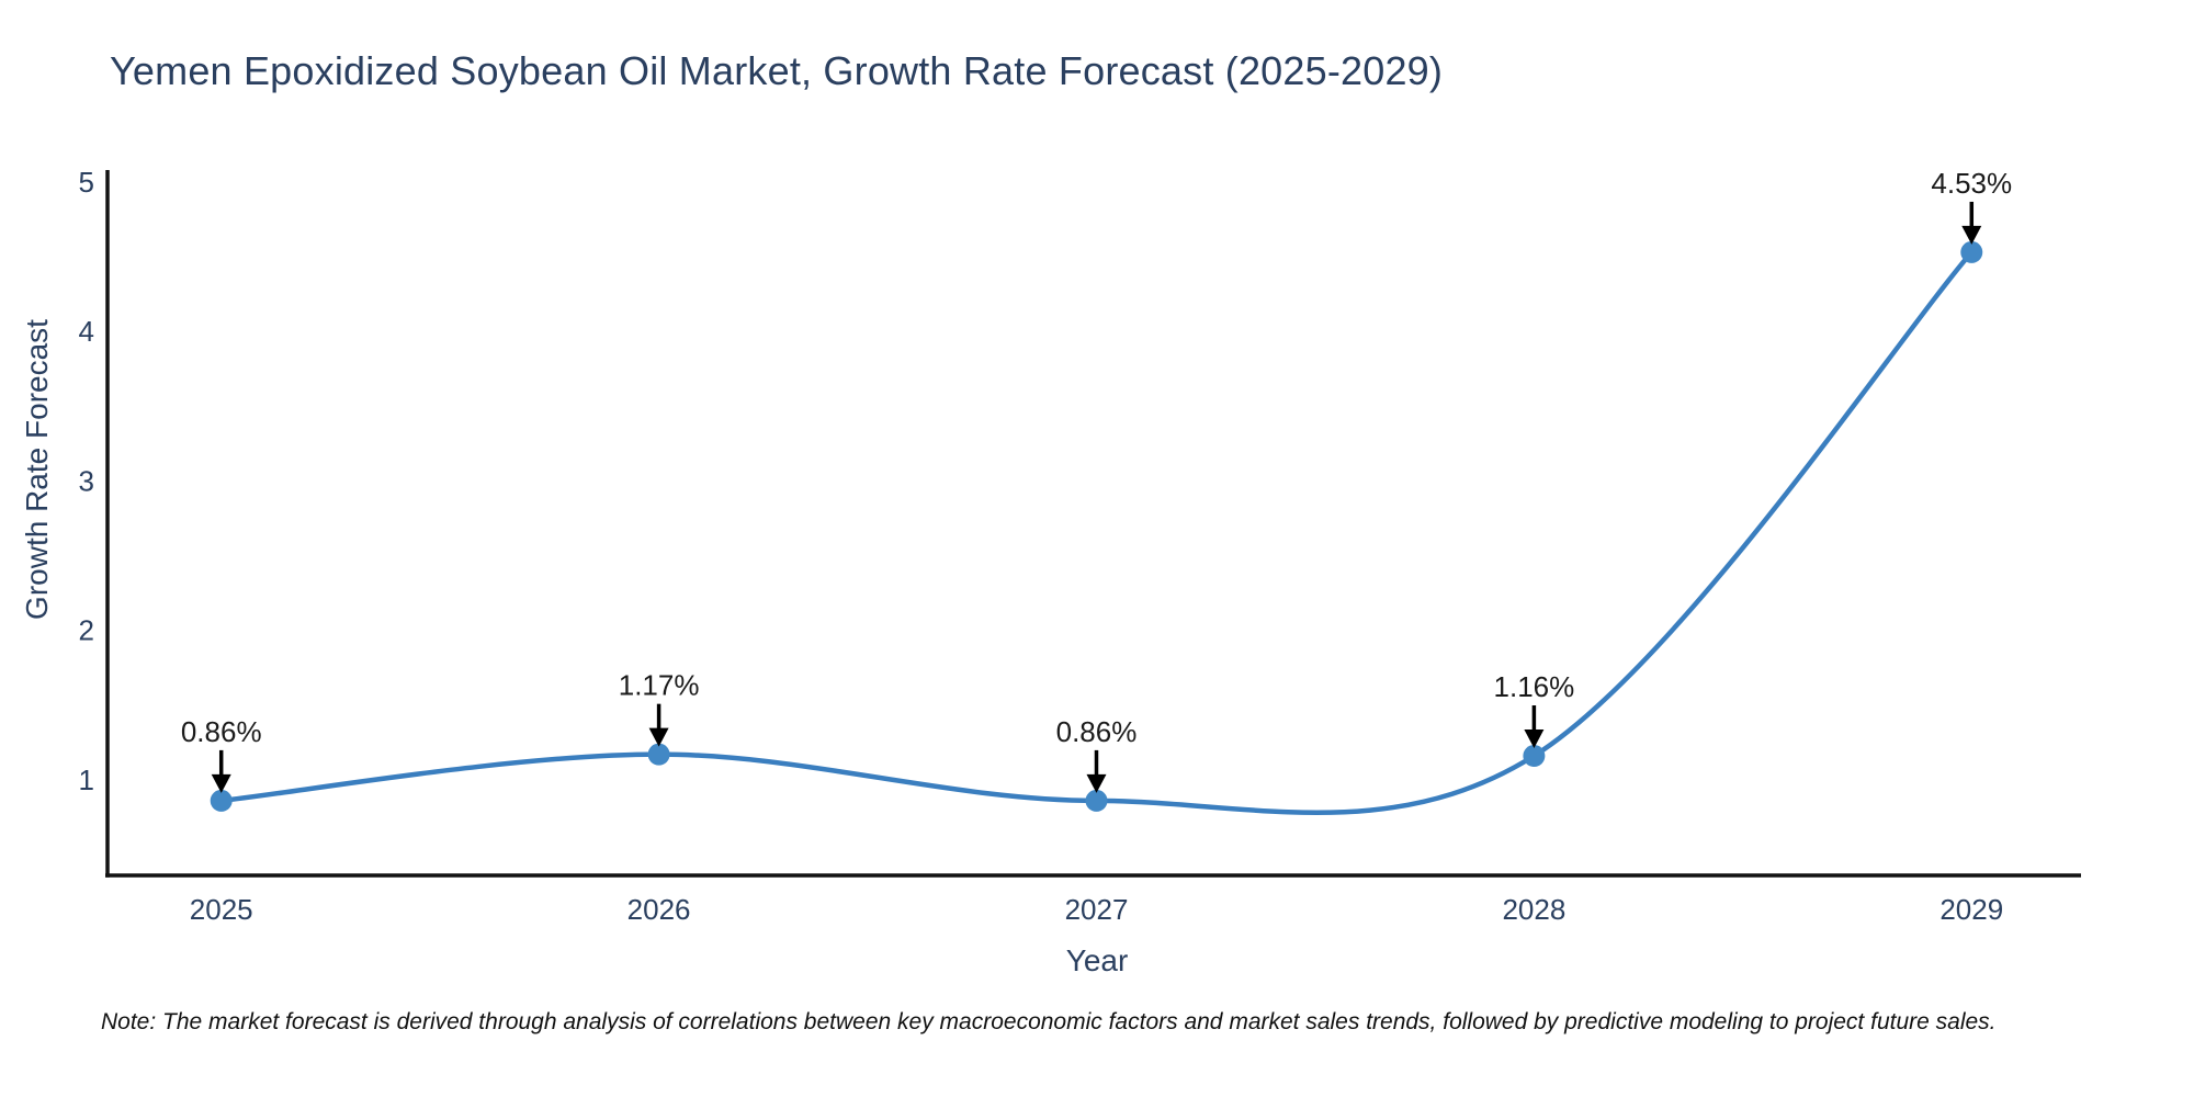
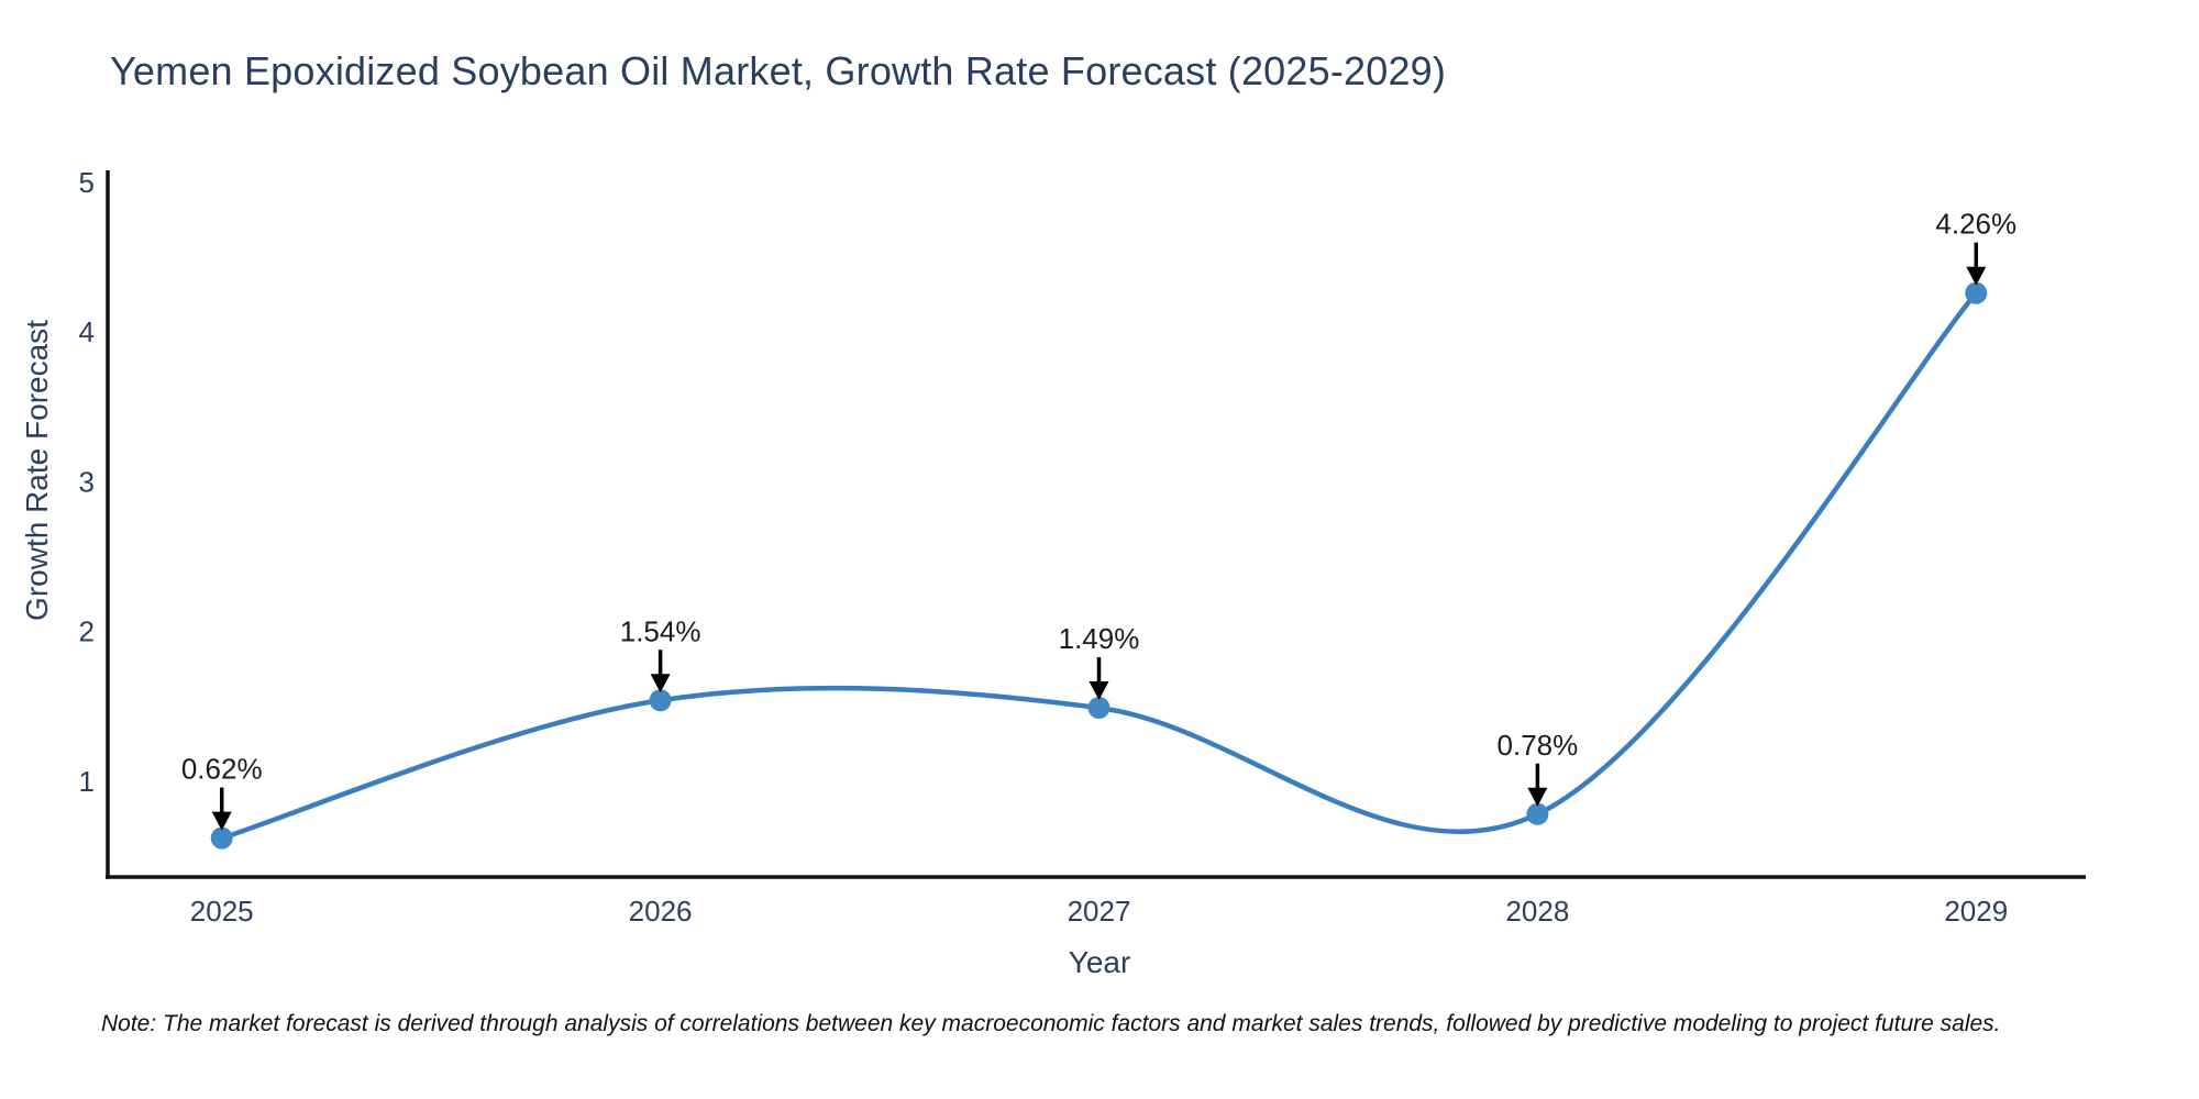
2025: 0.86% -> 0.62%
2026: 1.17% -> 1.54%
2027: 0.86% -> 1.49%
2028: 1.16% -> 0.78%
2029: 4.53% -> 4.26%
